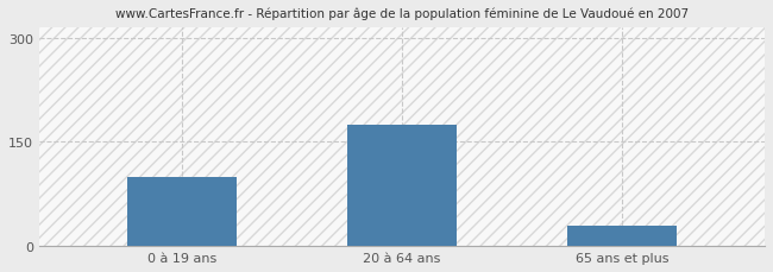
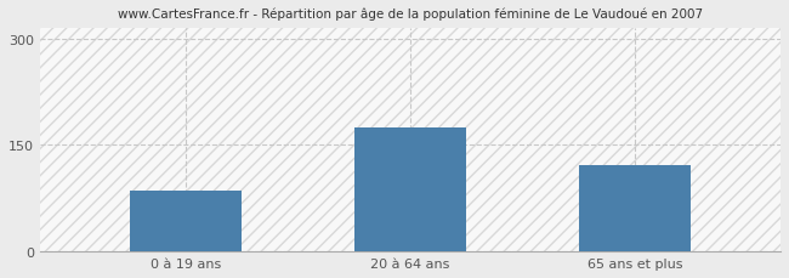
0 à 19 ans: 100 -> 86
65 ans et plus: 30 -> 122
